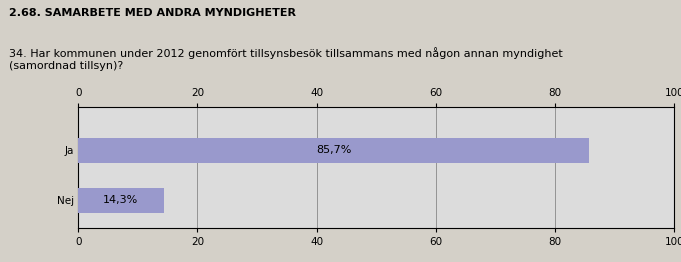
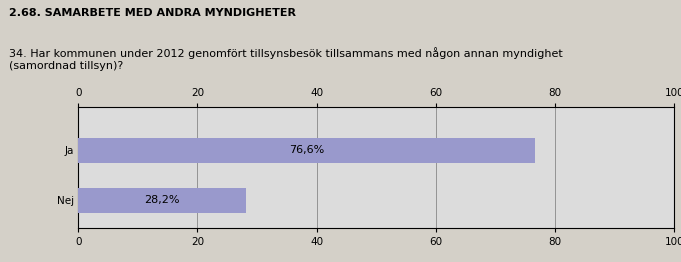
Ja: 85,7% -> 76,6%
Nej: 14,3% -> 28,2%
